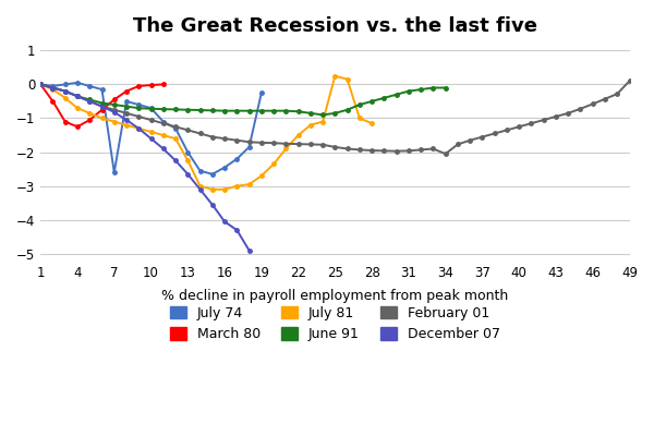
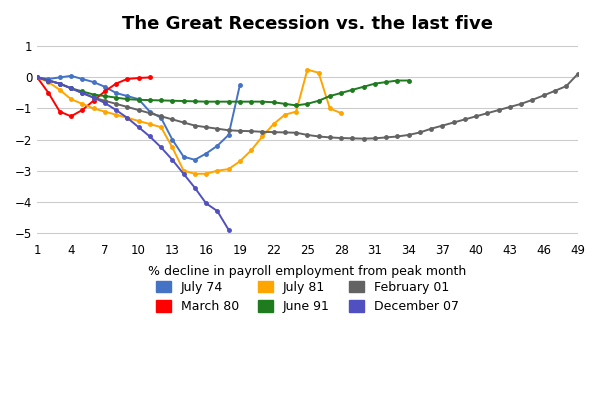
July 74/7: -2.60 -> -0.30
February 01/34: -2.05 -> -1.85
